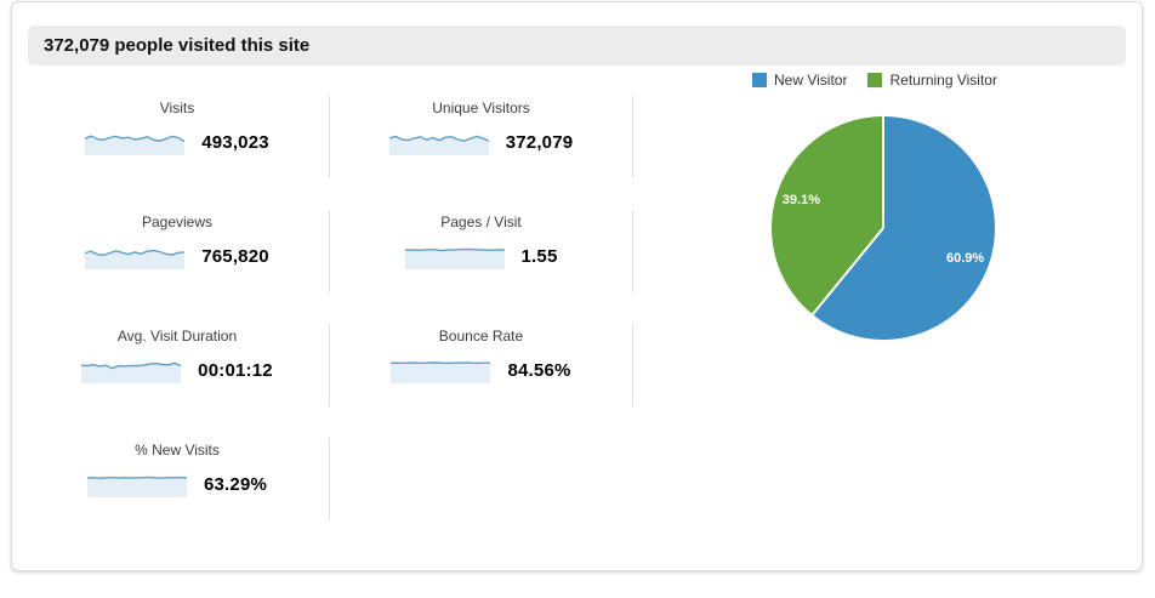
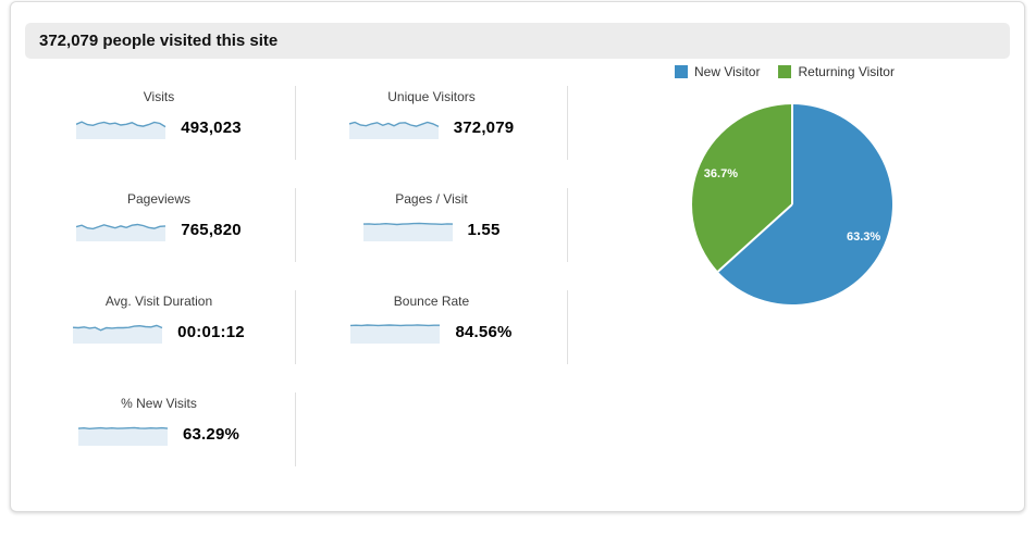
New Visitor: 60.9% -> 63.3%
Returning Visitor: 39.1% -> 36.7%
